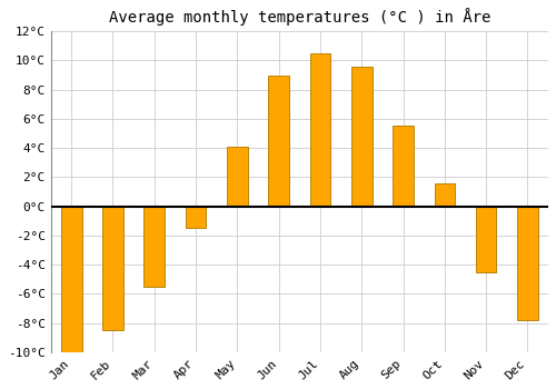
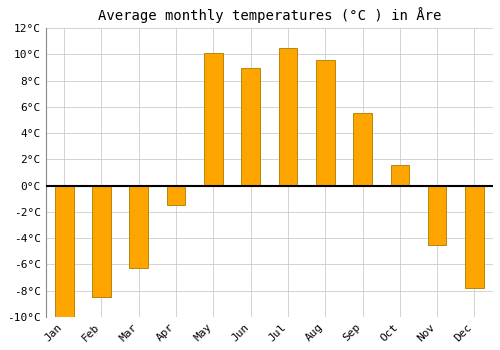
Mar: -5.5°C -> -6.3°C
May: 4.1°C -> 10.1°C
